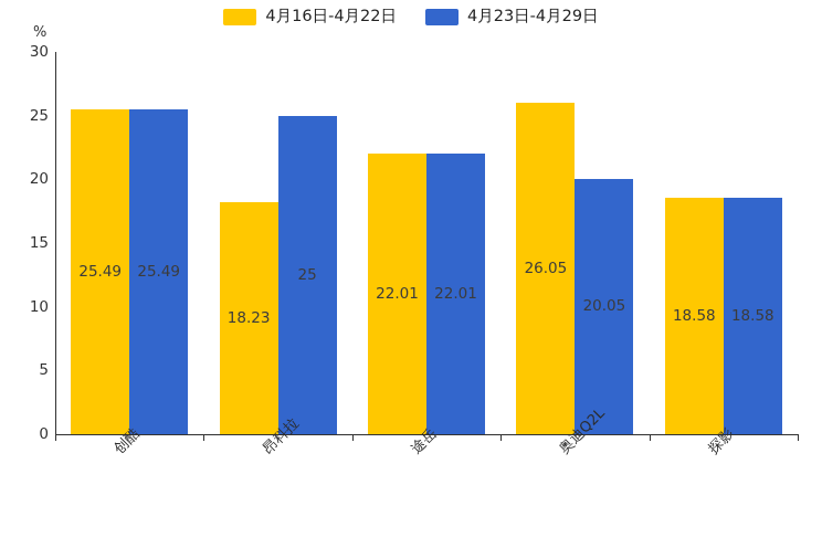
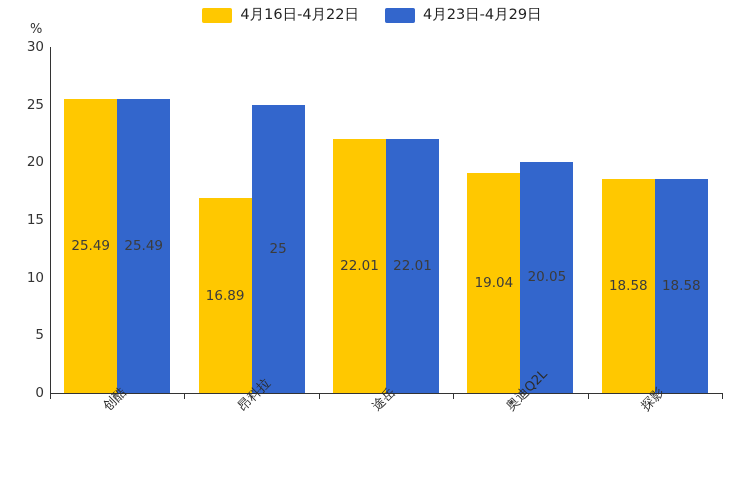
4月16日-4月22日/昂科拉: 18.23 -> 16.89
4月16日-4月22日/奥迪Q2L: 26.05 -> 19.04
